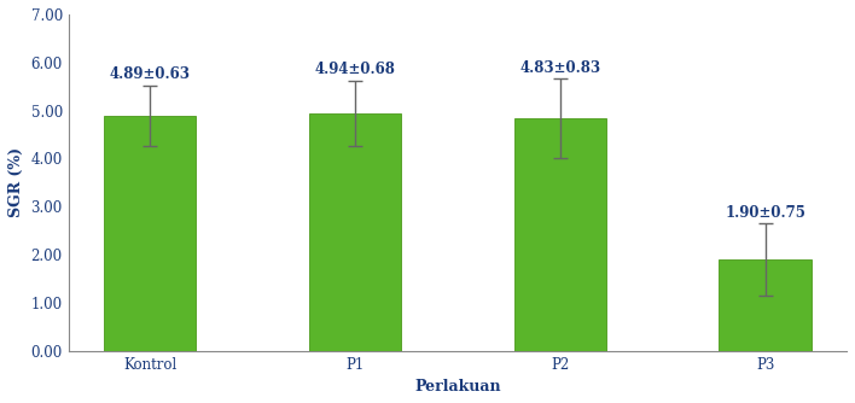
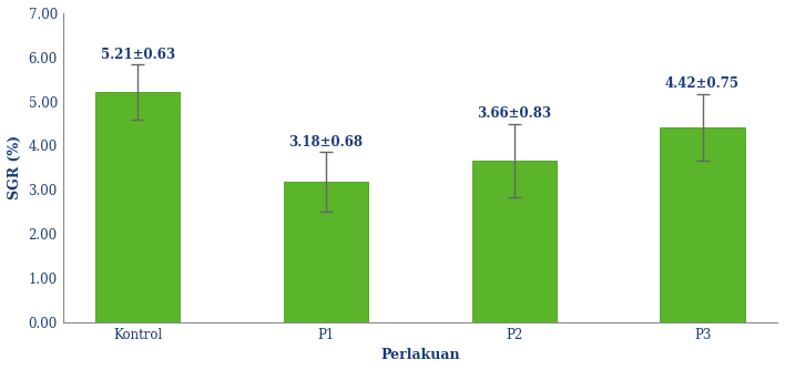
Kontrol: 4.89 -> 5.21
P1: 4.94 -> 3.18
P2: 4.83 -> 3.66
P3: 1.90 -> 4.42
